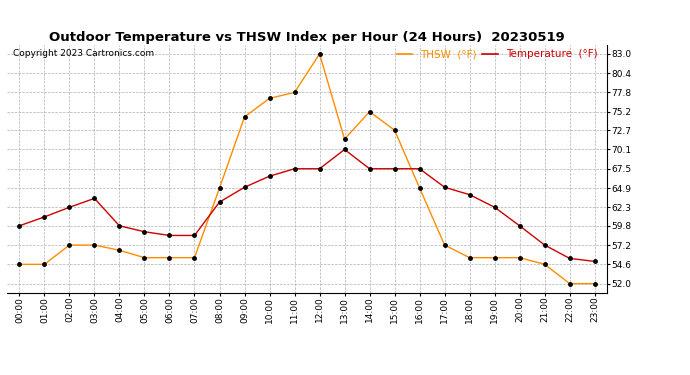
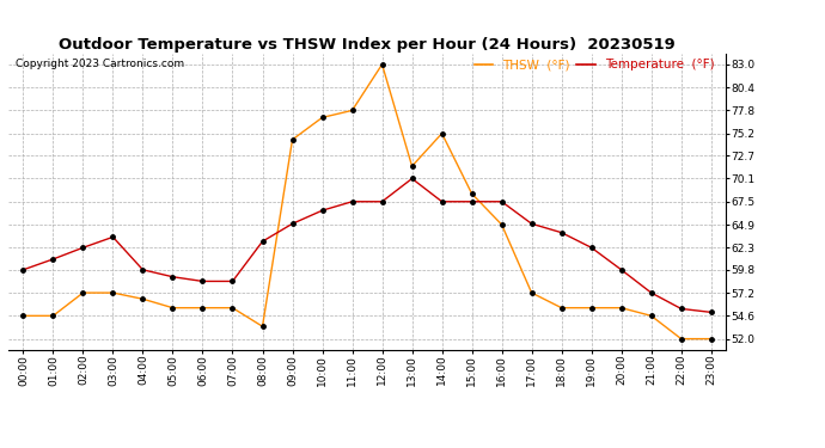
THSW (°F)/08:00: 64.9 -> 53.4
THSW (°F)/15:00: 72.7 -> 68.4
